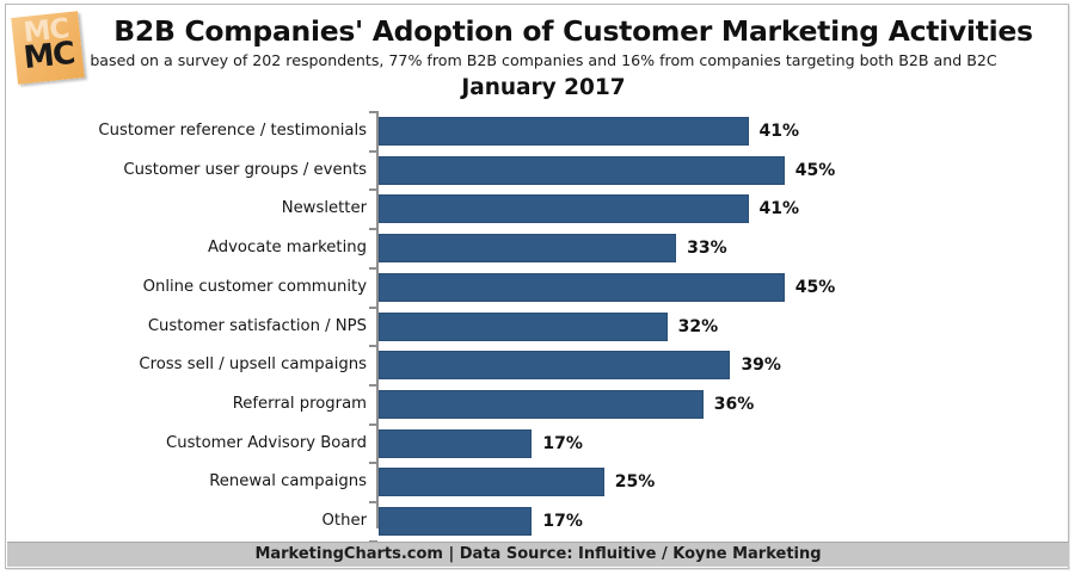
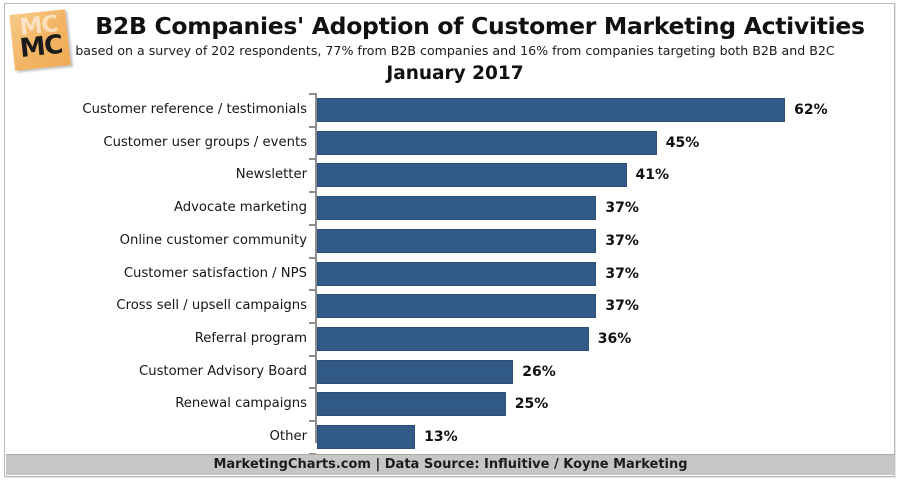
Customer reference / testimonials: 41% -> 62%
Advocate marketing: 33% -> 37%
Online customer community: 45% -> 37%
Customer satisfaction / NPS: 32% -> 37%
Cross sell / upsell campaigns: 39% -> 37%
Customer Advisory Board: 17% -> 26%
Other: 17% -> 13%
